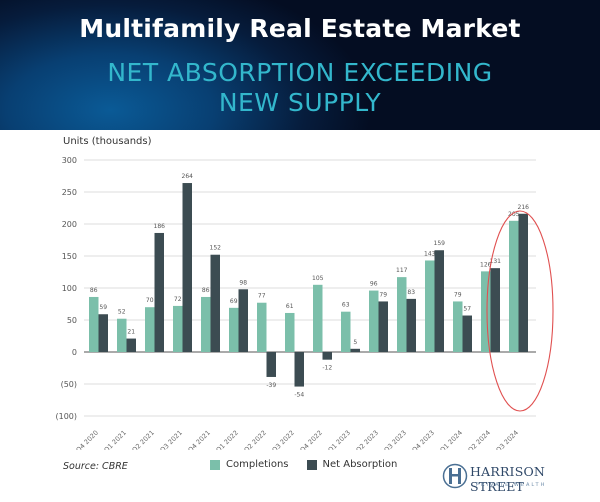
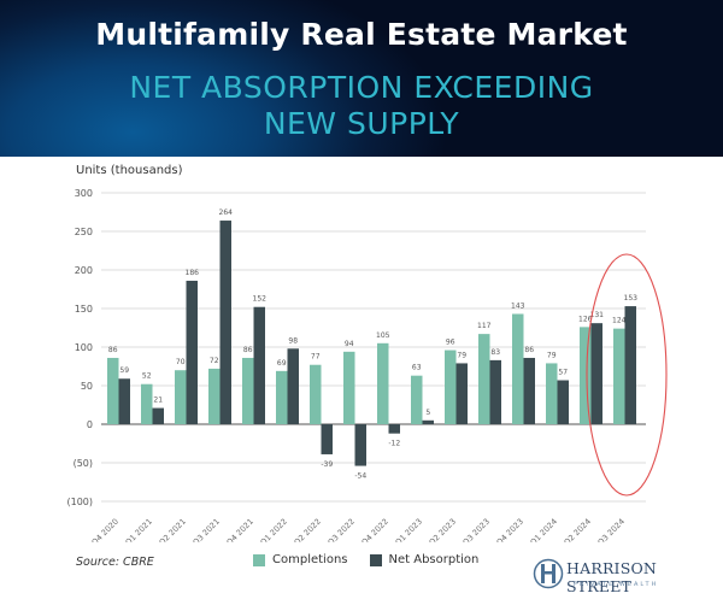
Completions/Q3 2022: 61 -> 94
Net Absorption/Q4 2023: 159 -> 86
Completions/Q3 2024: 205 -> 124
Net Absorption/Q3 2024: 216 -> 153
